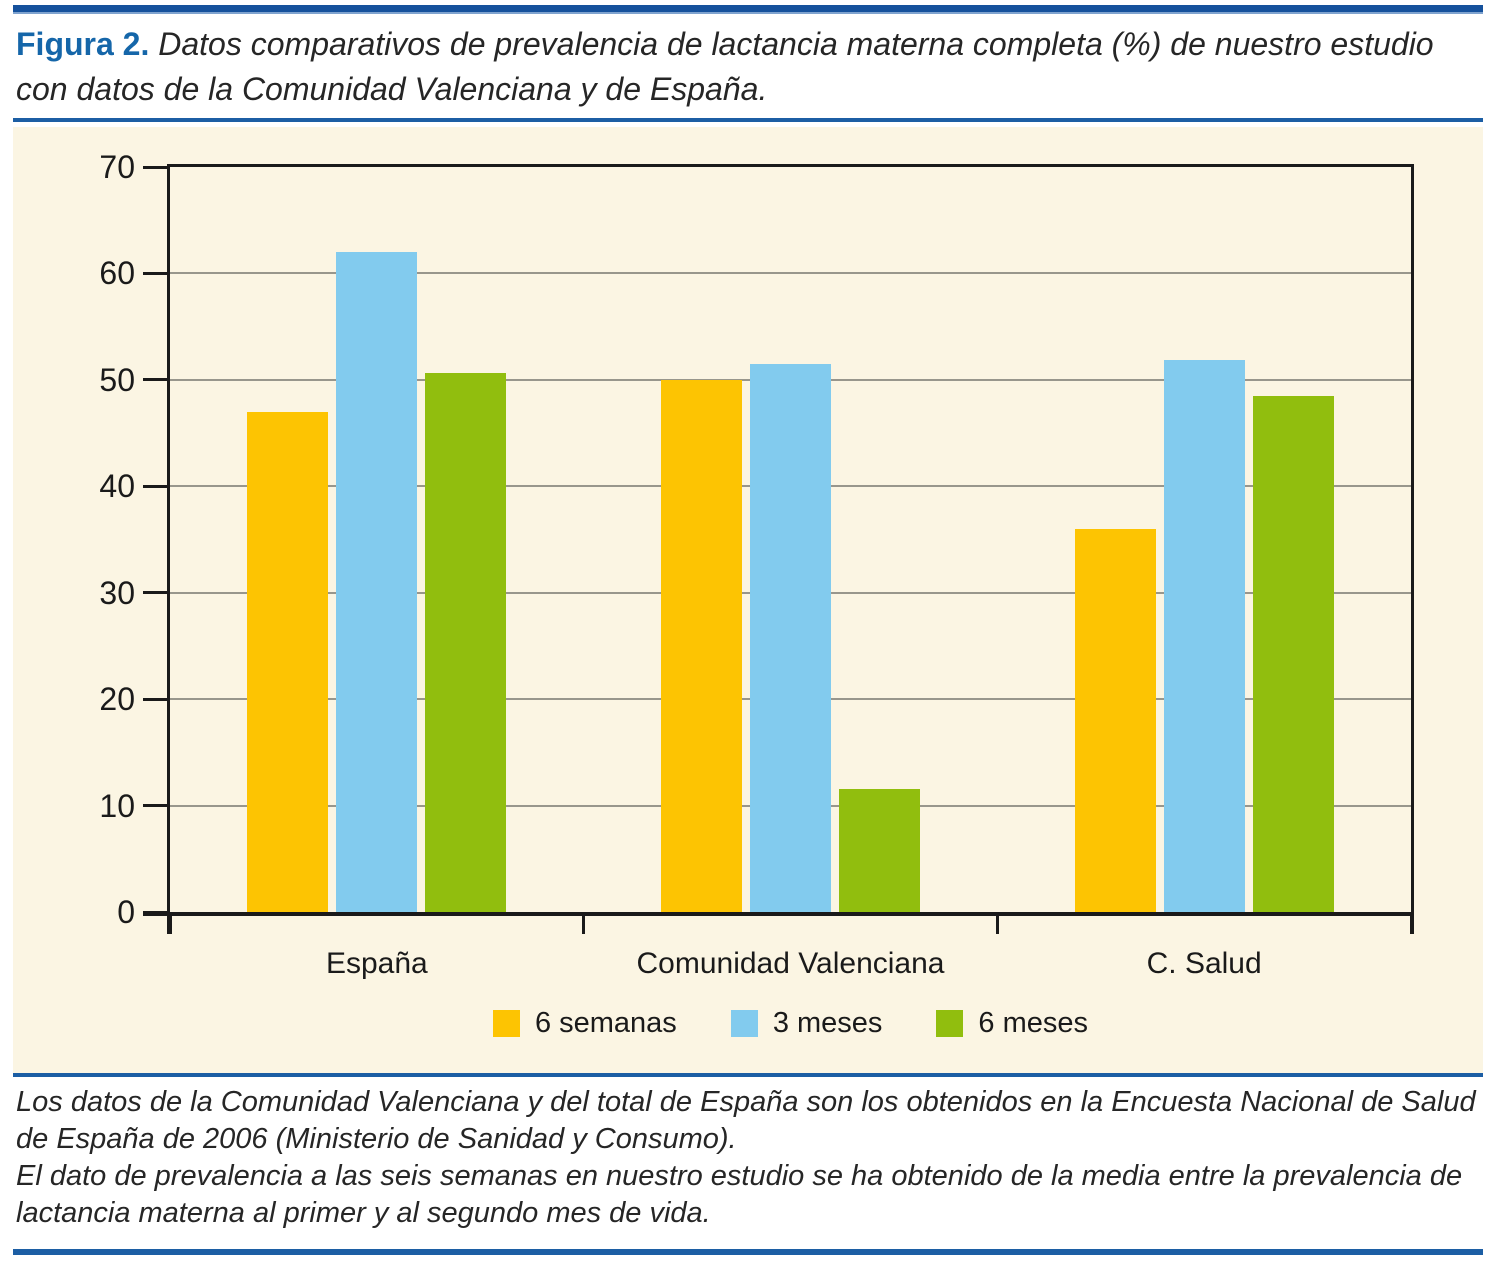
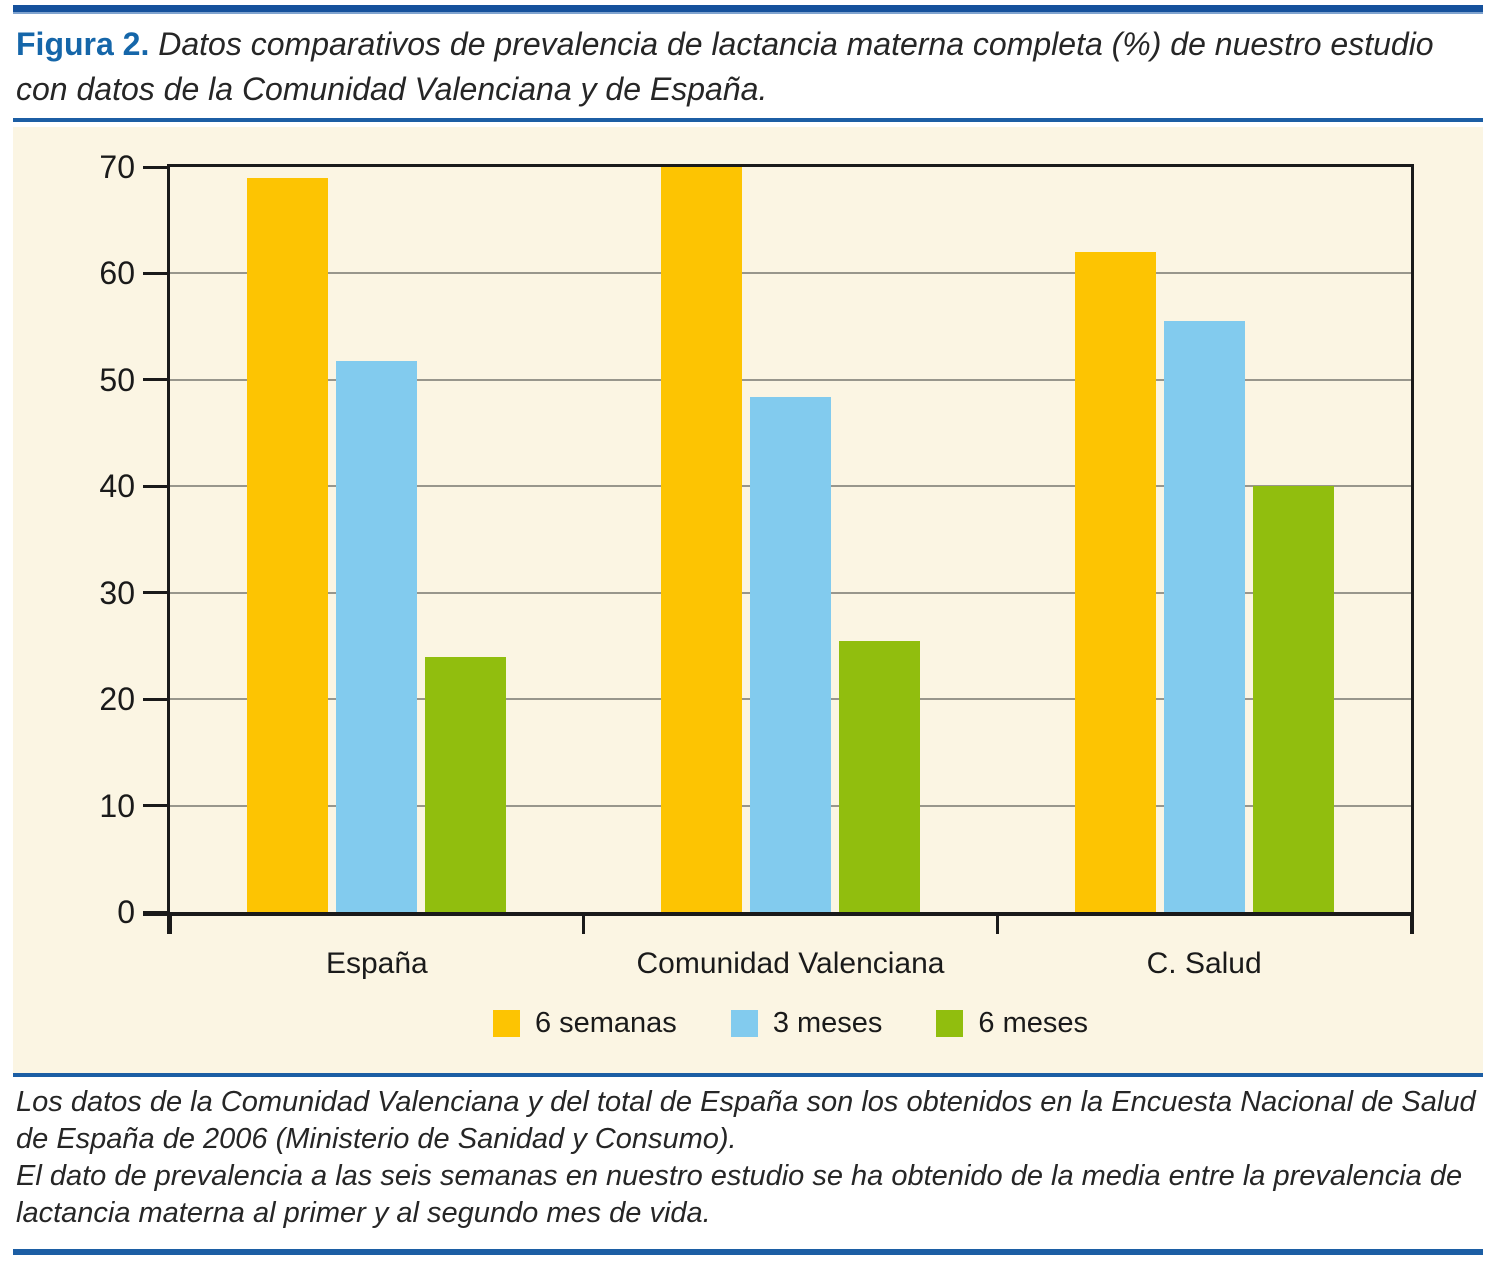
6 semanas/España: 47 -> 69
3 meses/España: 62.0 -> 51.8
6 meses/España: 50.6 -> 24.0
6 semanas/Comunidad Valenciana: 50 -> 70
3 meses/Comunidad Valenciana: 51.5 -> 48.4
6 meses/Comunidad Valenciana: 11.6 -> 25.5
6 semanas/C. Salud: 36 -> 62
3 meses/C. Salud: 51.9 -> 55.5
6 meses/C. Salud: 48.5 -> 40.0
